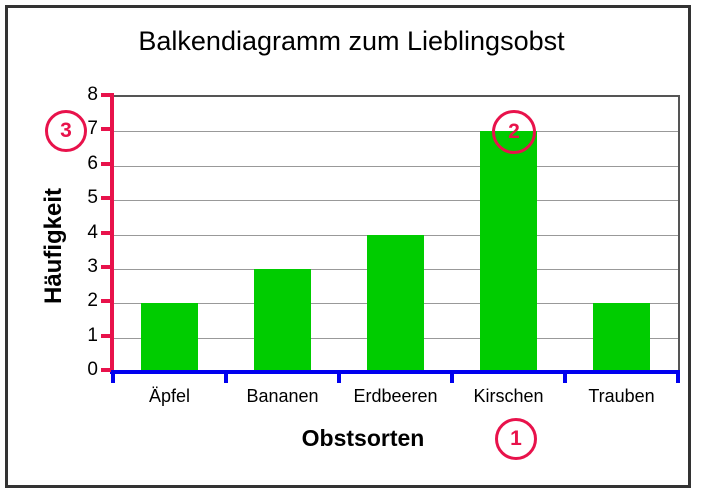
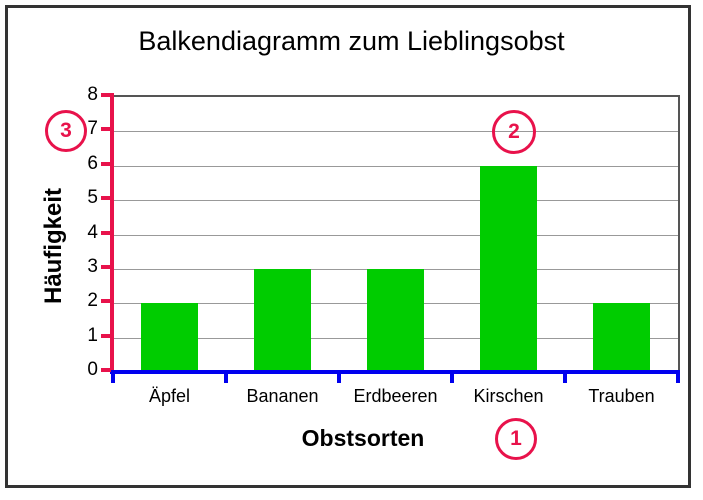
Erdbeeren: 4 -> 3
Kirschen: 7 -> 6
